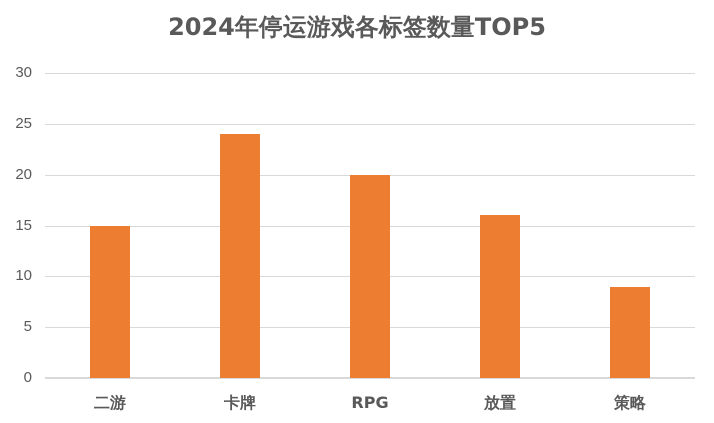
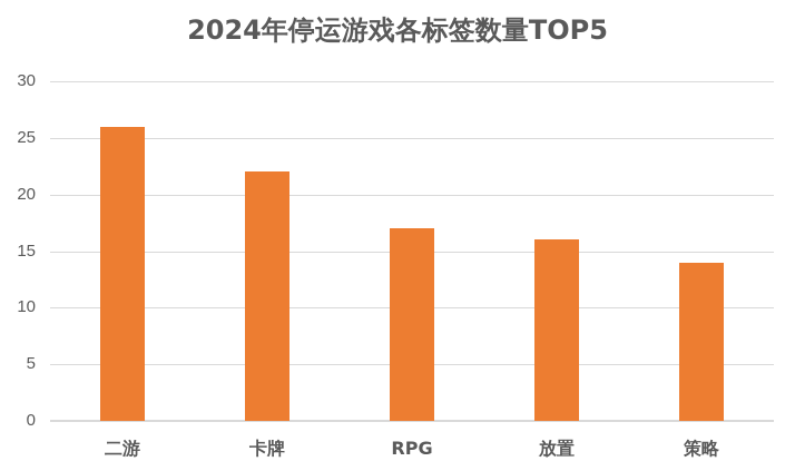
二游: 15 -> 26
卡牌: 24 -> 22
RPG: 20 -> 17
策略: 9 -> 14
